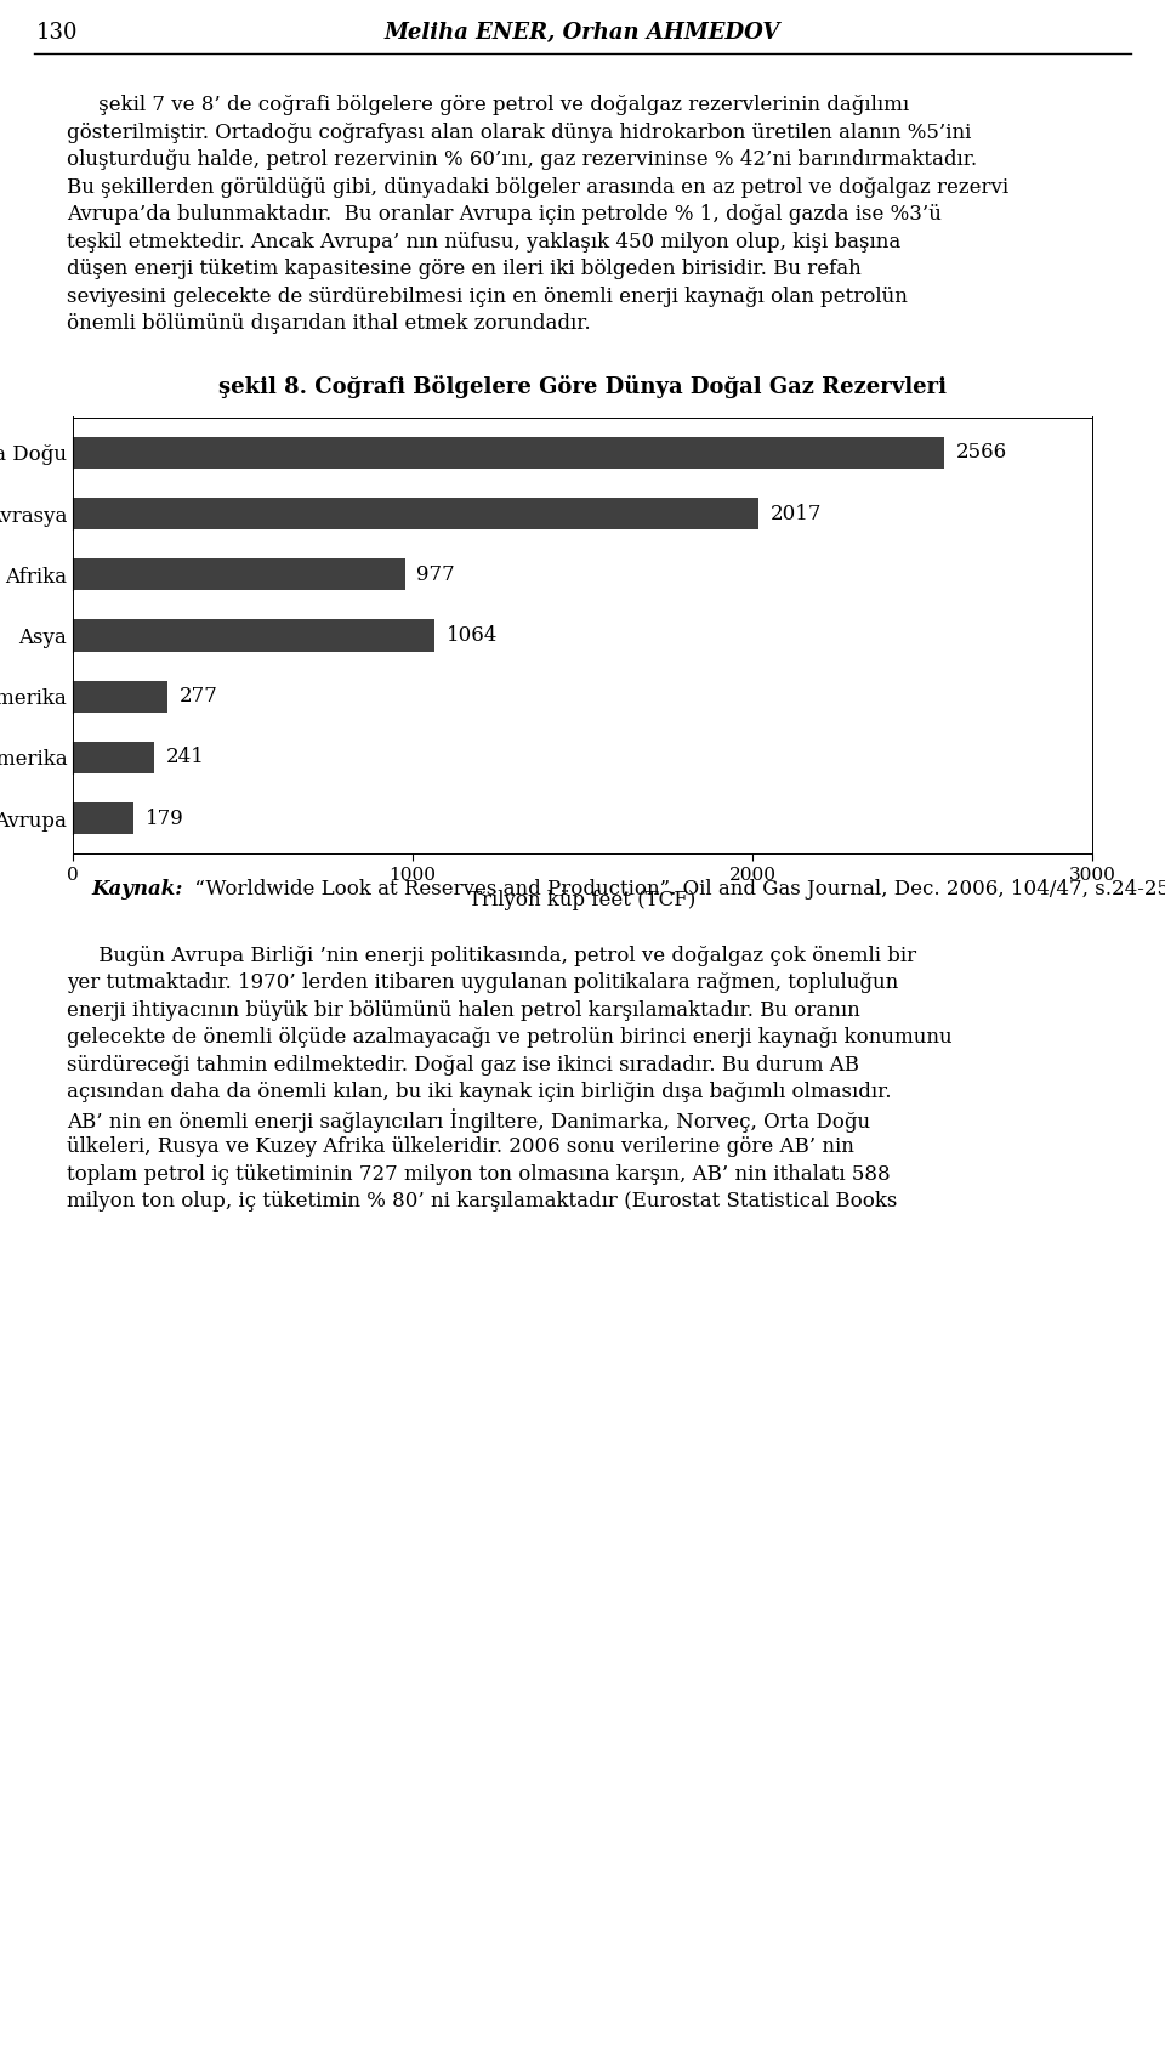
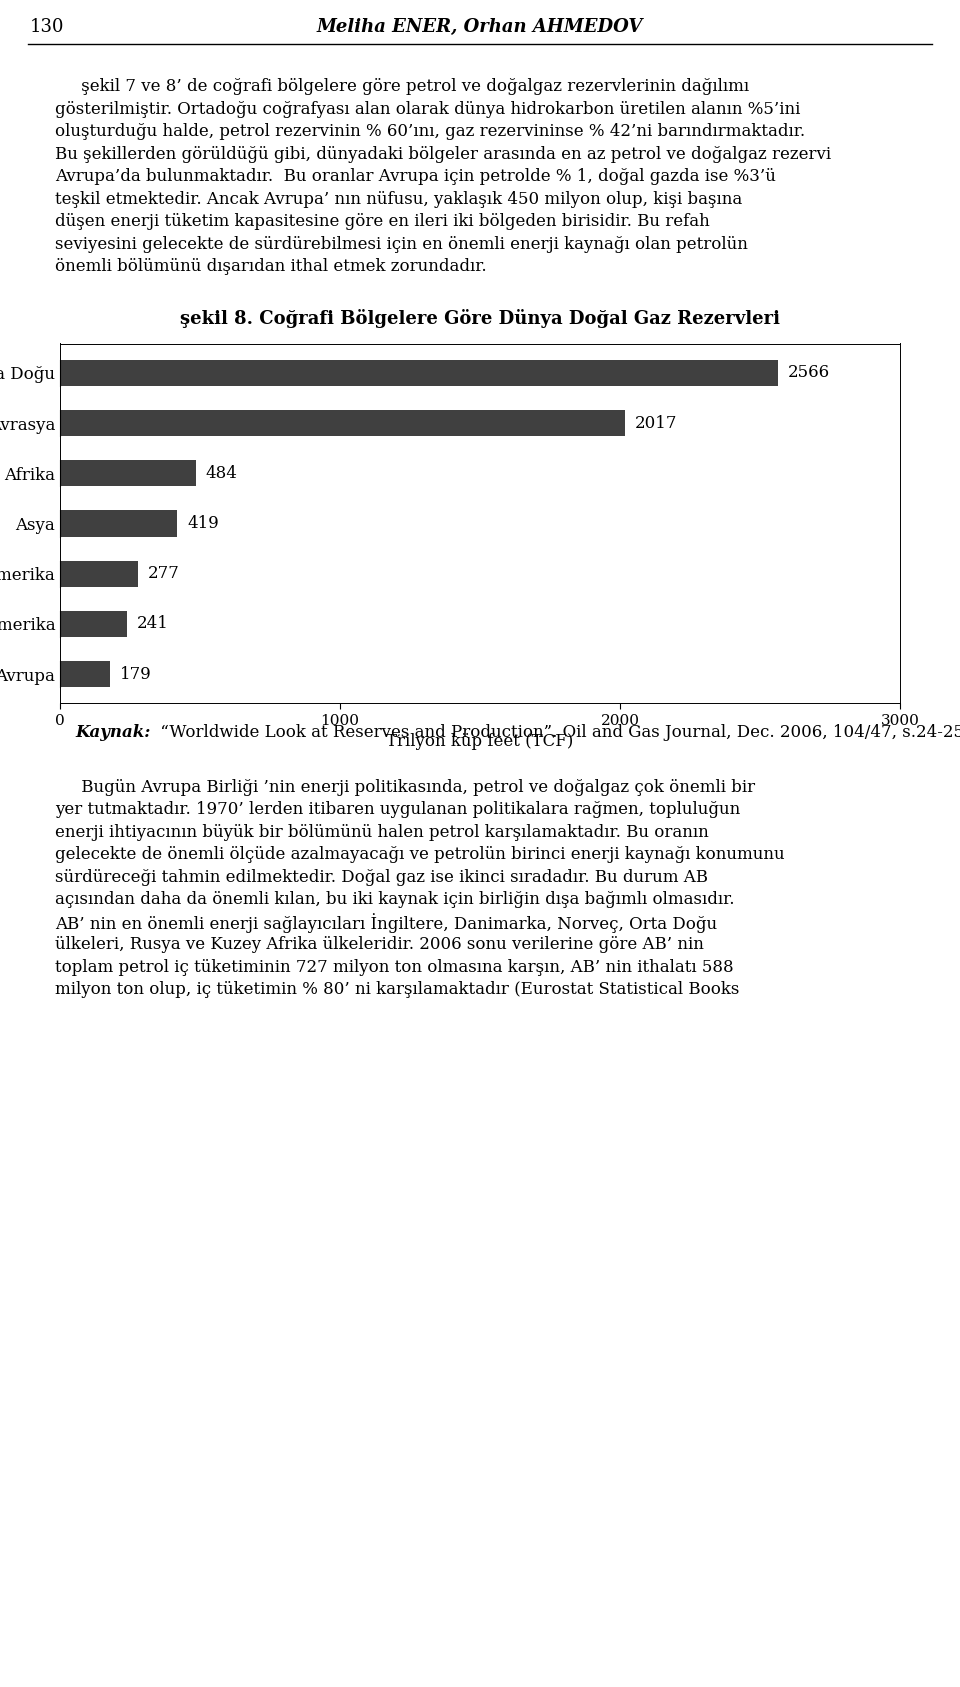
Afrika: 977 -> 484
Asya: 1064 -> 419
